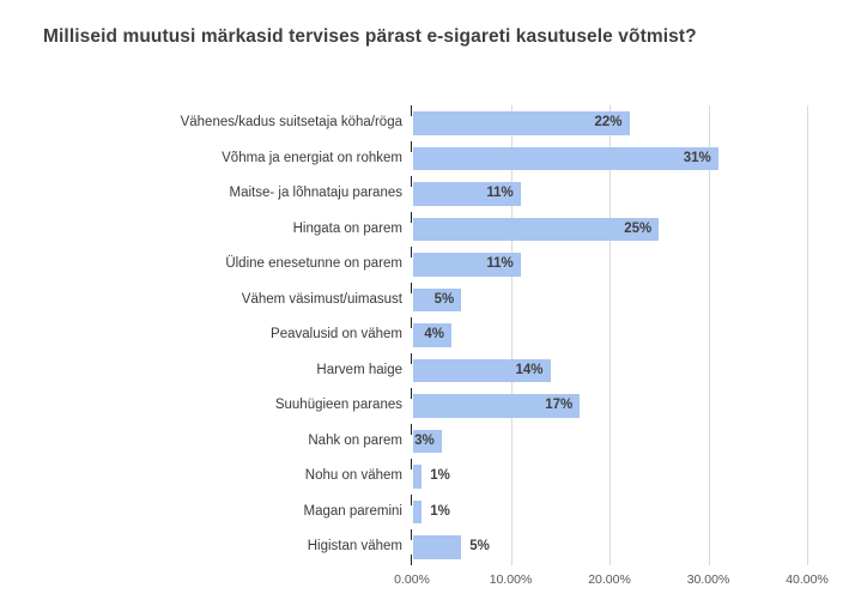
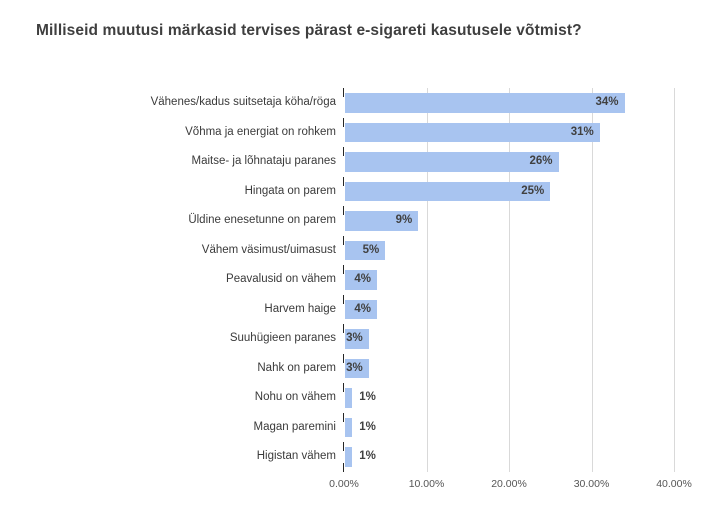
Vähenes/kadus suitsetaja köha/röga: 22% -> 34%
Maitse- ja lõhnataju paranes: 11% -> 26%
Üldine enesetunne on parem: 11% -> 9%
Harvem haige: 14% -> 4%
Suuhügieen paranes: 17% -> 3%
Higistan vähem: 5% -> 1%
